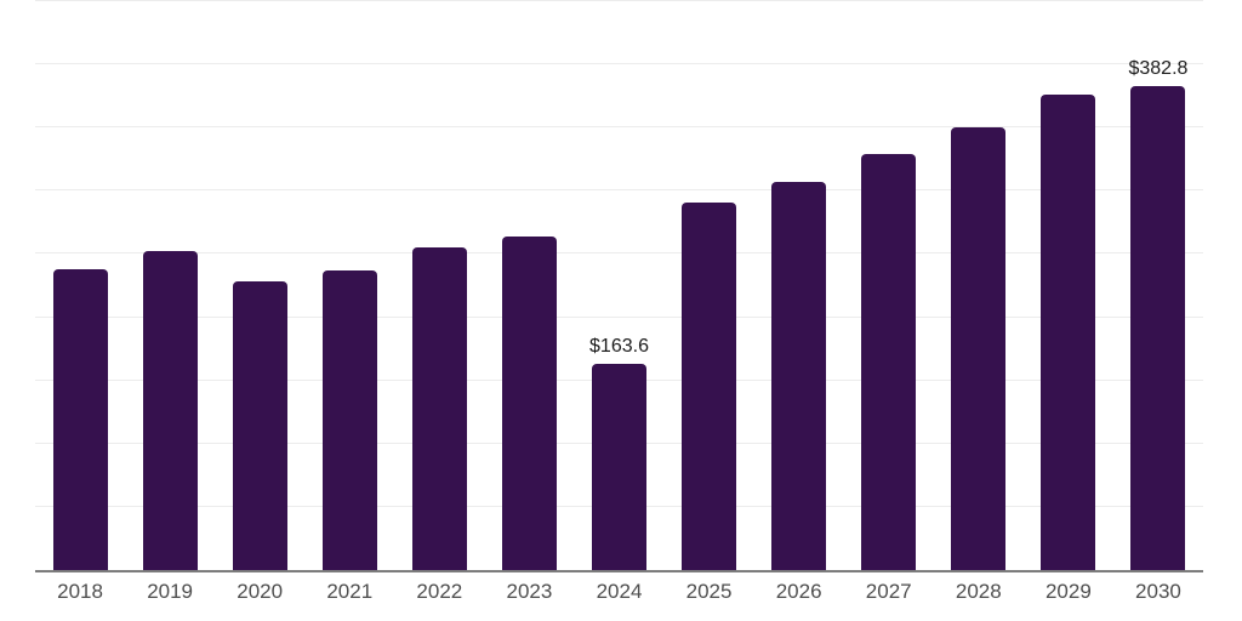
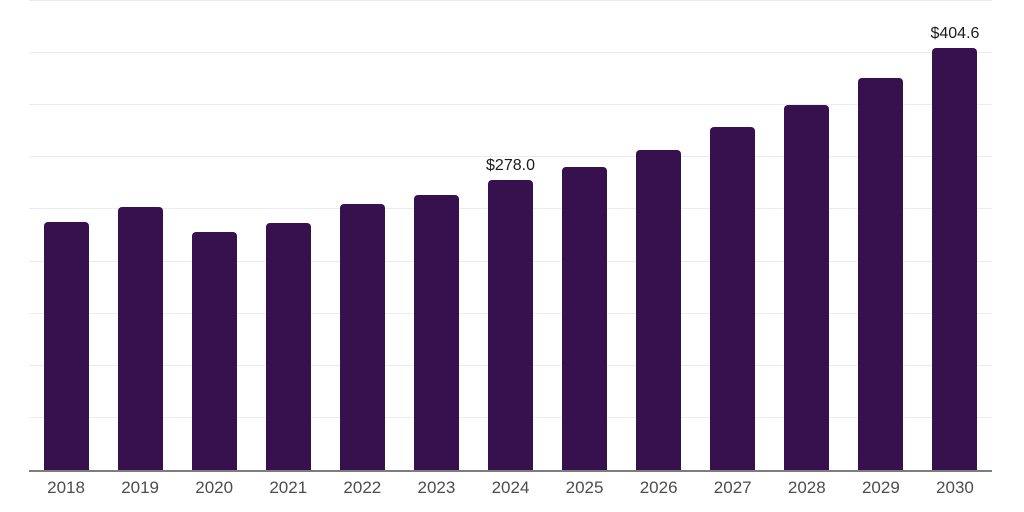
2024: $163.6 -> $278.0
2030: $382.8 -> $404.6
